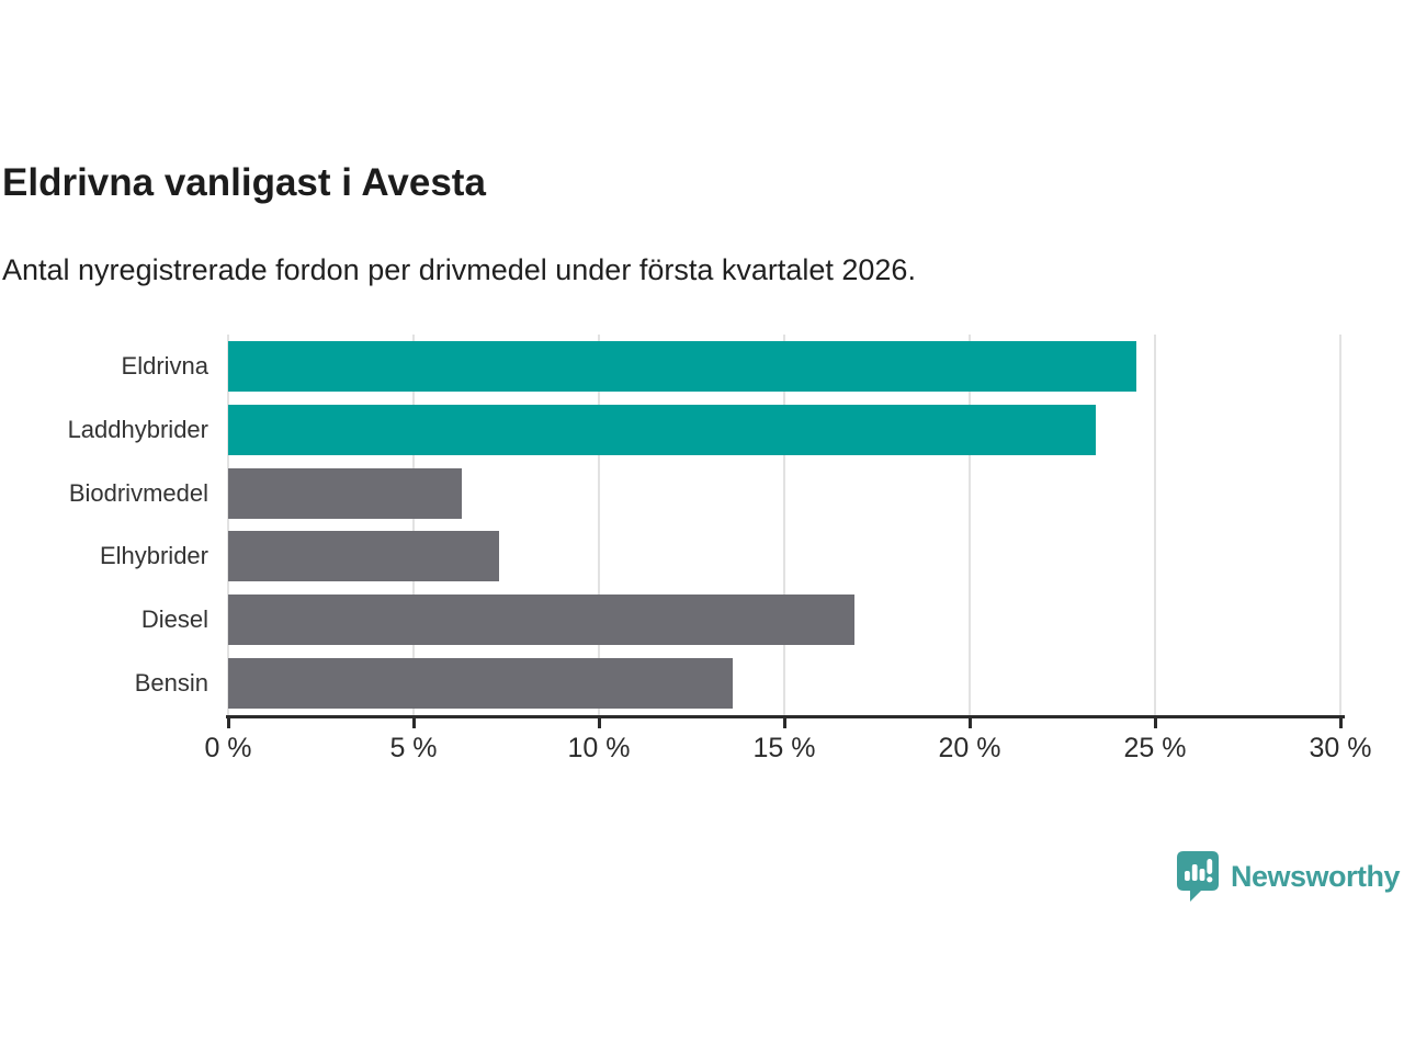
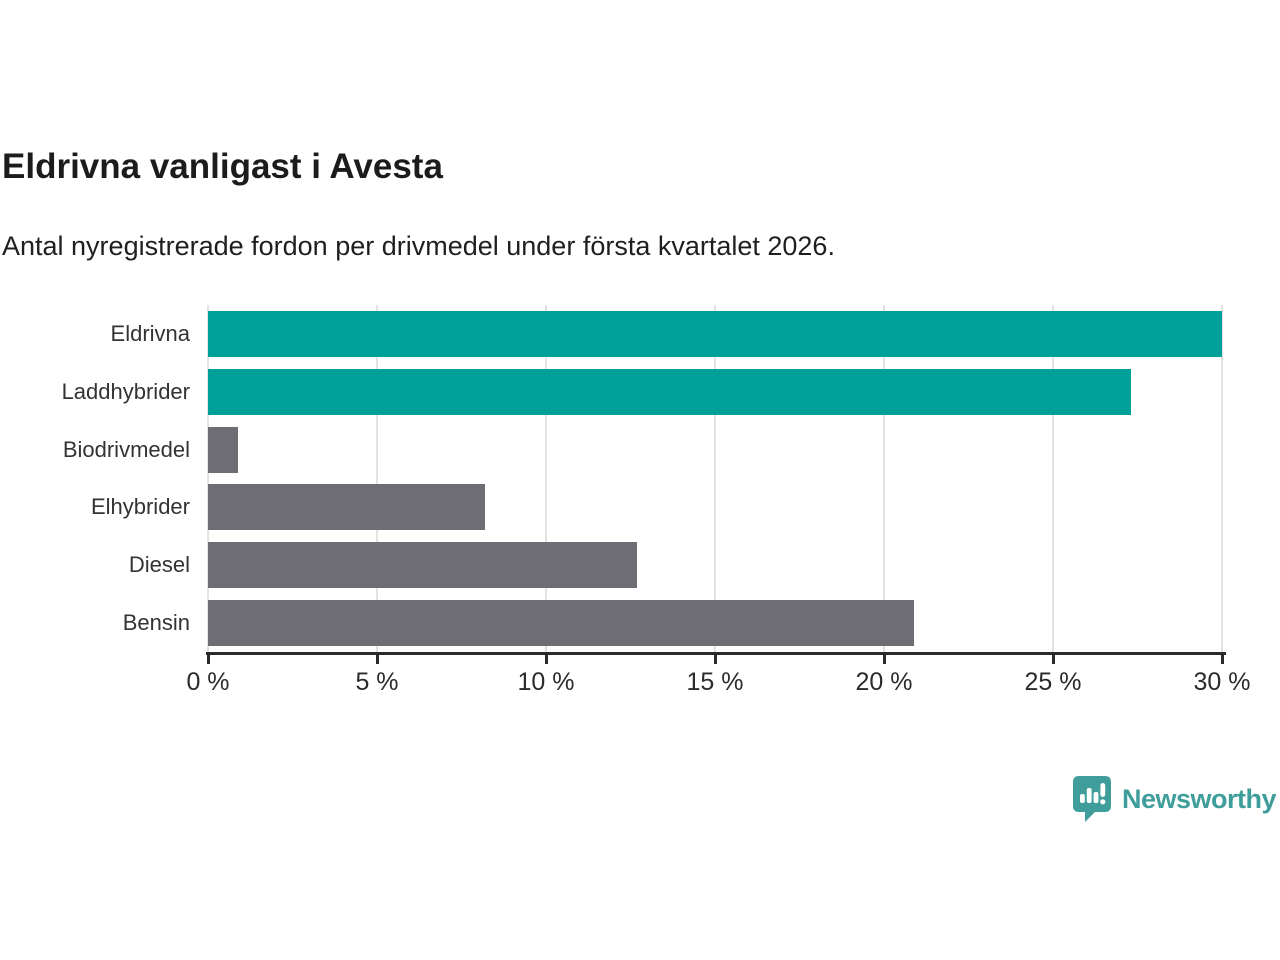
Eldrivna: 24.5% -> 30.0%
Laddhybrider: 23.4% -> 27.3%
Biodrivmedel: 6.3% -> 0.9%
Elhybrider: 7.3% -> 8.2%
Diesel: 16.9% -> 12.7%
Bensin: 13.6% -> 20.9%
